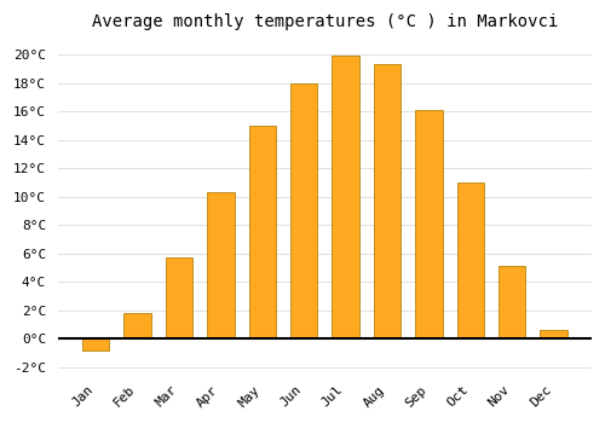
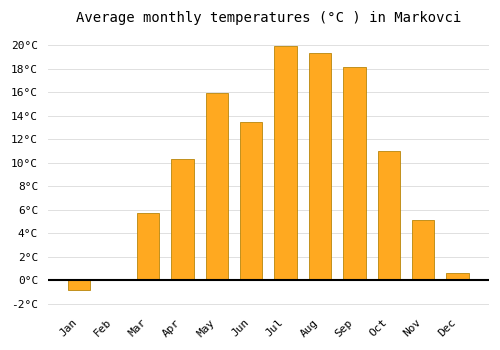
Feb: 1.8°C -> 0.1°C
May: 15.0°C -> 15.9°C
Jun: 18.0°C -> 13.5°C
Sep: 16.1°C -> 18.1°C
